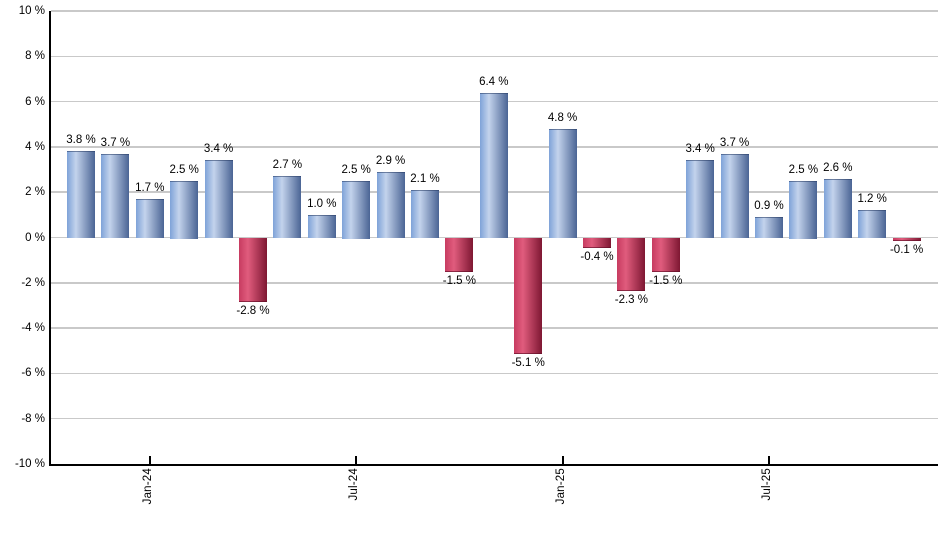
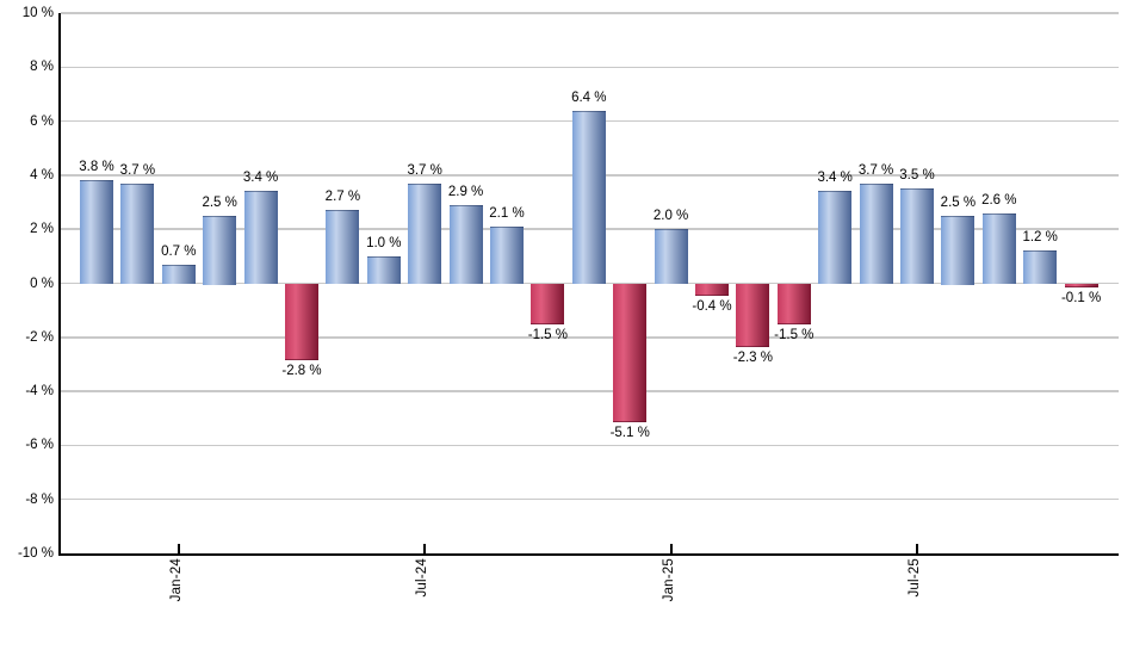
Jan-24: 1.7 -> 0.7
Jul-24: 2.5 -> 3.7
Jan-25: 4.8 -> 2.0
Jul-25: 0.9 -> 3.5
